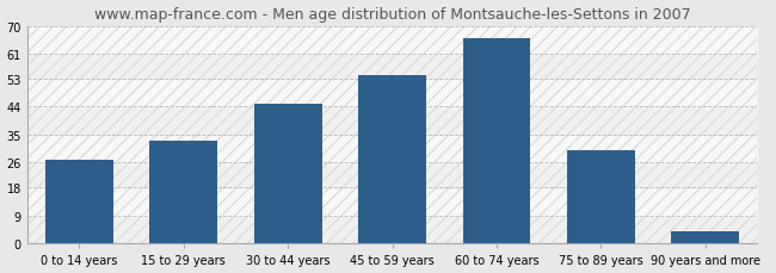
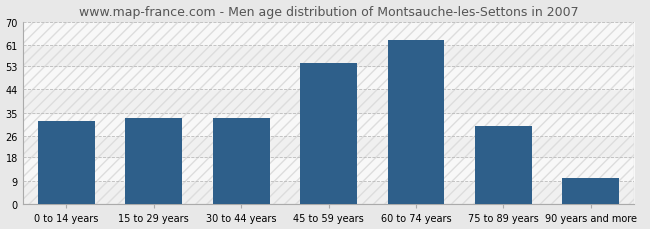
0 to 14 years: 27 -> 32
30 to 44 years: 45 -> 33
60 to 74 years: 66 -> 63
90 years and more: 4 -> 10
